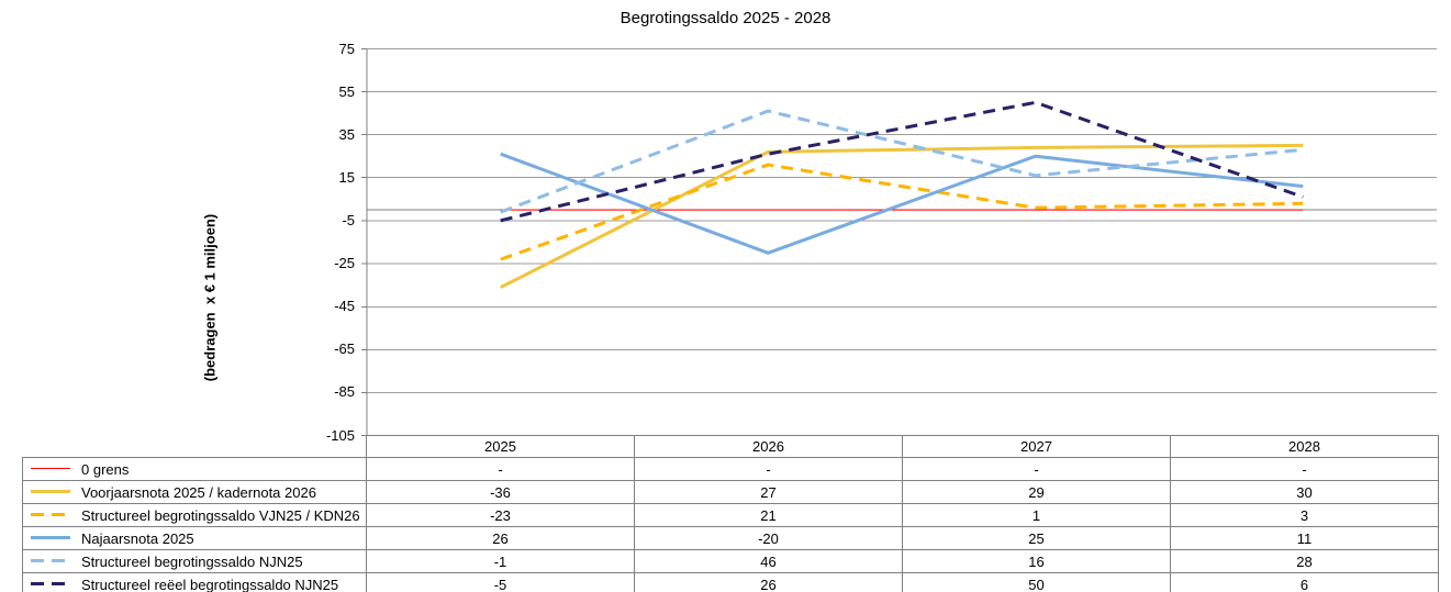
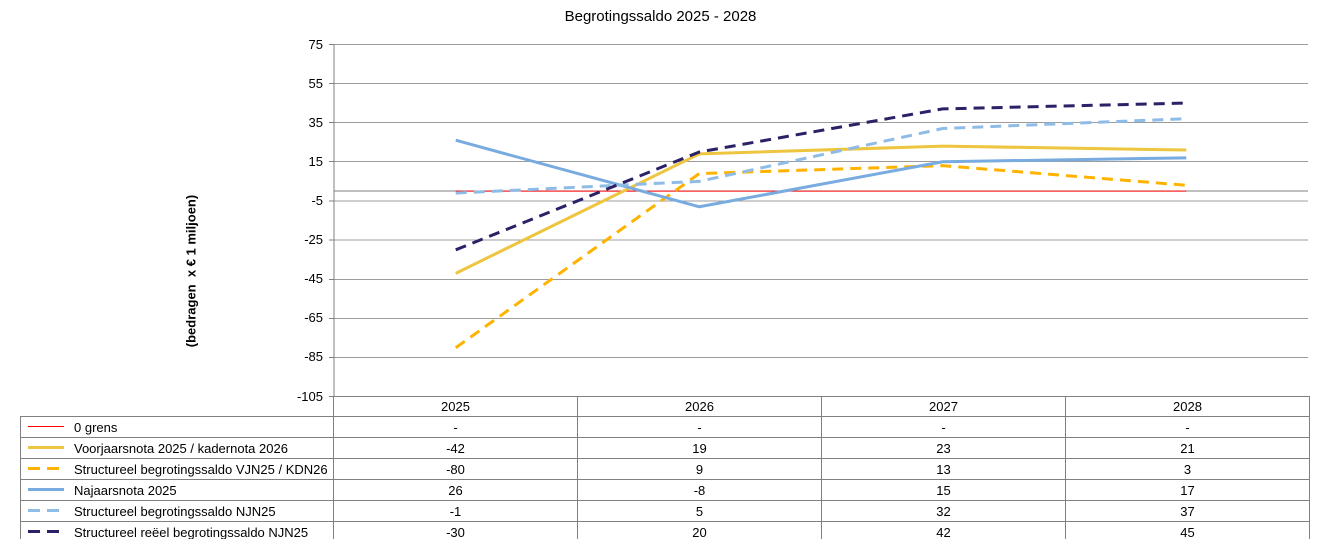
Voorjaarsnota 2025 / kadernota 2026/2025: -36 -> -42
Structureel begrotingssaldo VJN25 / KDN26/2025: -23 -> -80
Structureel reëel begrotingssaldo NJN25/2025: -5 -> -30
Voorjaarsnota 2025 / kadernota 2026/2026: 27 -> 19
Structureel begrotingssaldo VJN25 / KDN26/2026: 21 -> 9
Najaarsnota 2025/2026: -20 -> -8
Structureel begrotingssaldo NJN25/2026: 46 -> 5
Structureel reëel begrotingssaldo NJN25/2026: 26 -> 20
Voorjaarsnota 2025 / kadernota 2026/2027: 29 -> 23
Structureel begrotingssaldo VJN25 / KDN26/2027: 1 -> 13
Najaarsnota 2025/2027: 25 -> 15
Structureel begrotingssaldo NJN25/2027: 16 -> 32
Structureel reëel begrotingssaldo NJN25/2027: 50 -> 42
Voorjaarsnota 2025 / kadernota 2026/2028: 30 -> 21
Najaarsnota 2025/2028: 11 -> 17
Structureel begrotingssaldo NJN25/2028: 28 -> 37
Structureel reëel begrotingssaldo NJN25/2028: 6 -> 45
